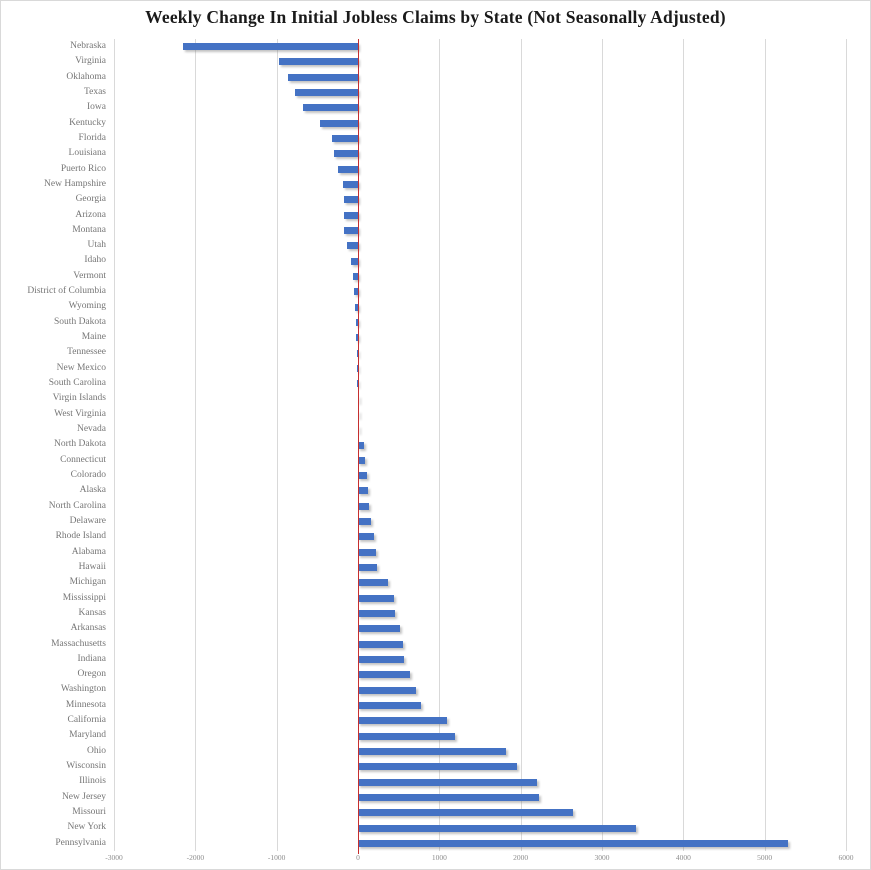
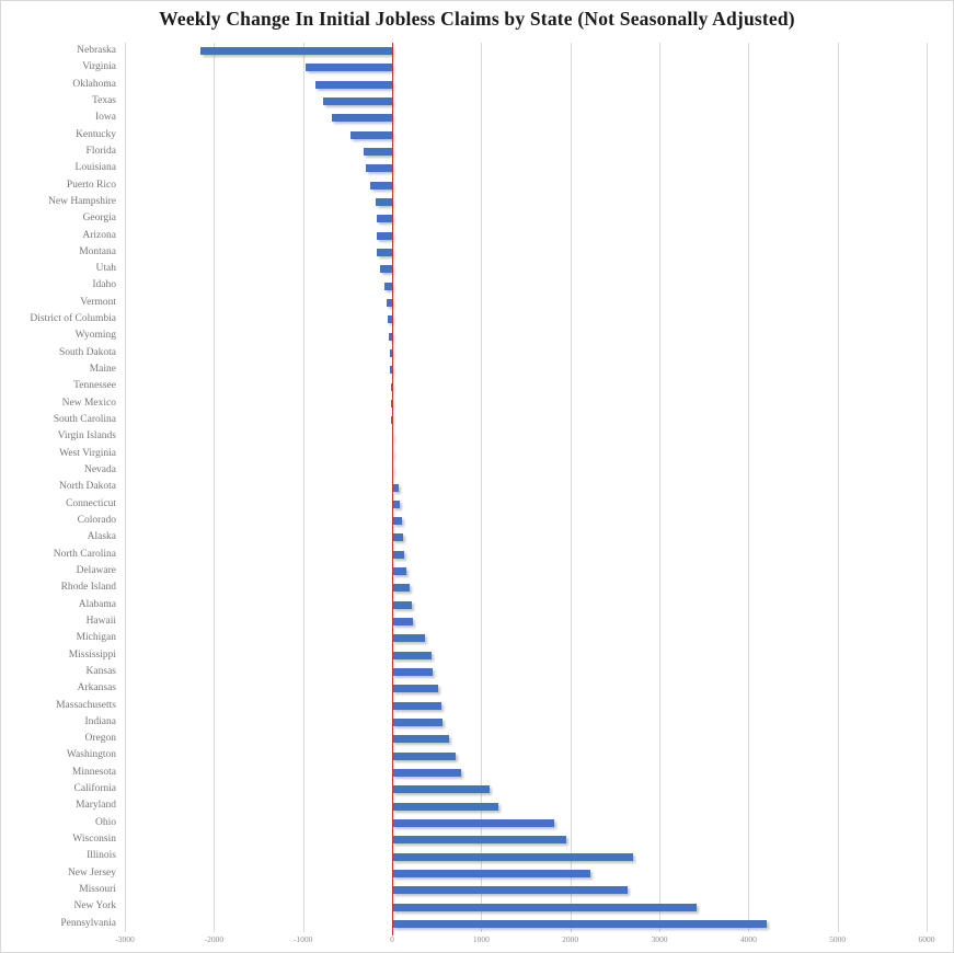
Illinois: 2200 -> 2700
Pennsylvania: 5300 -> 4200
